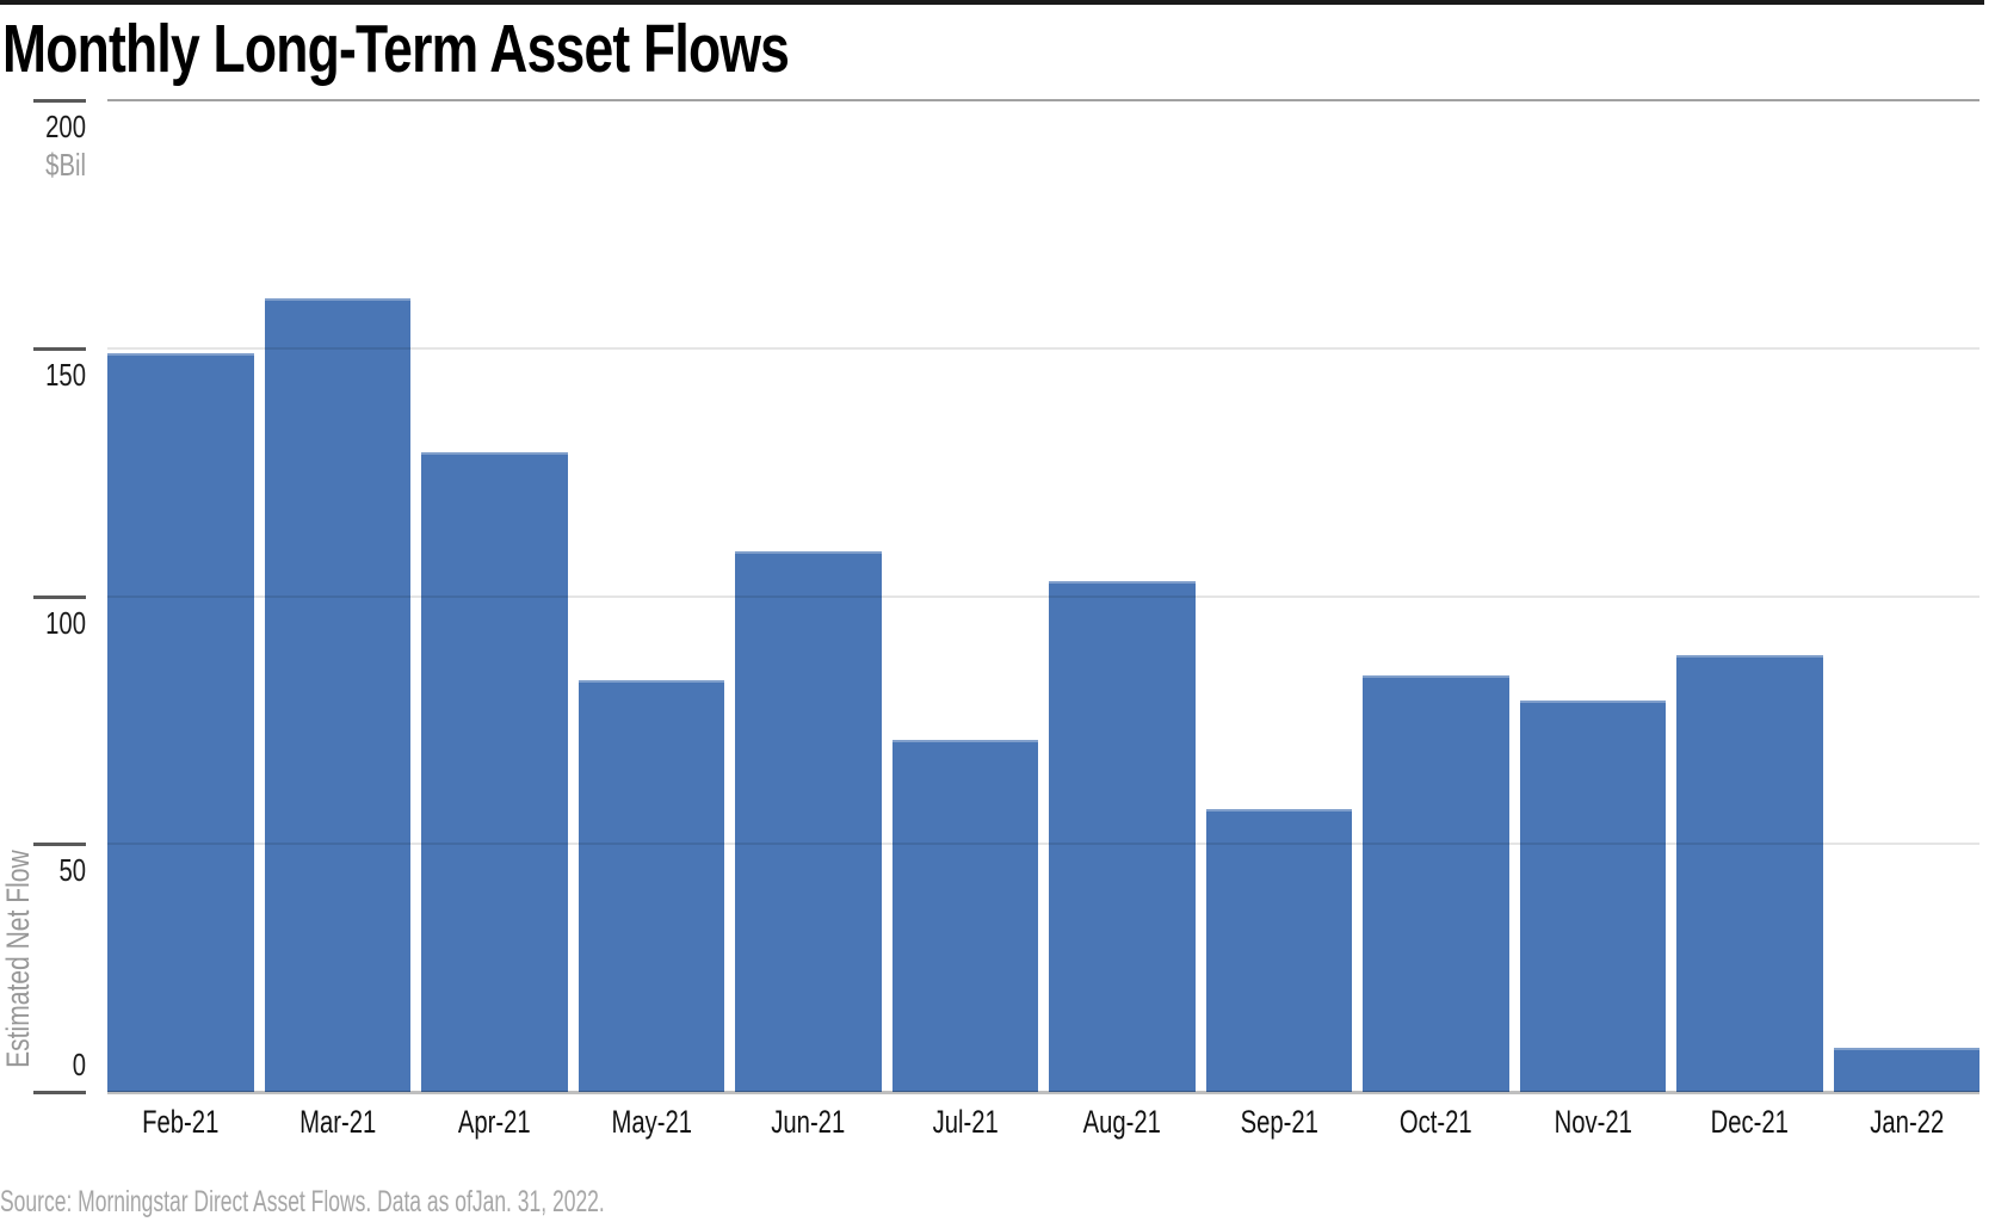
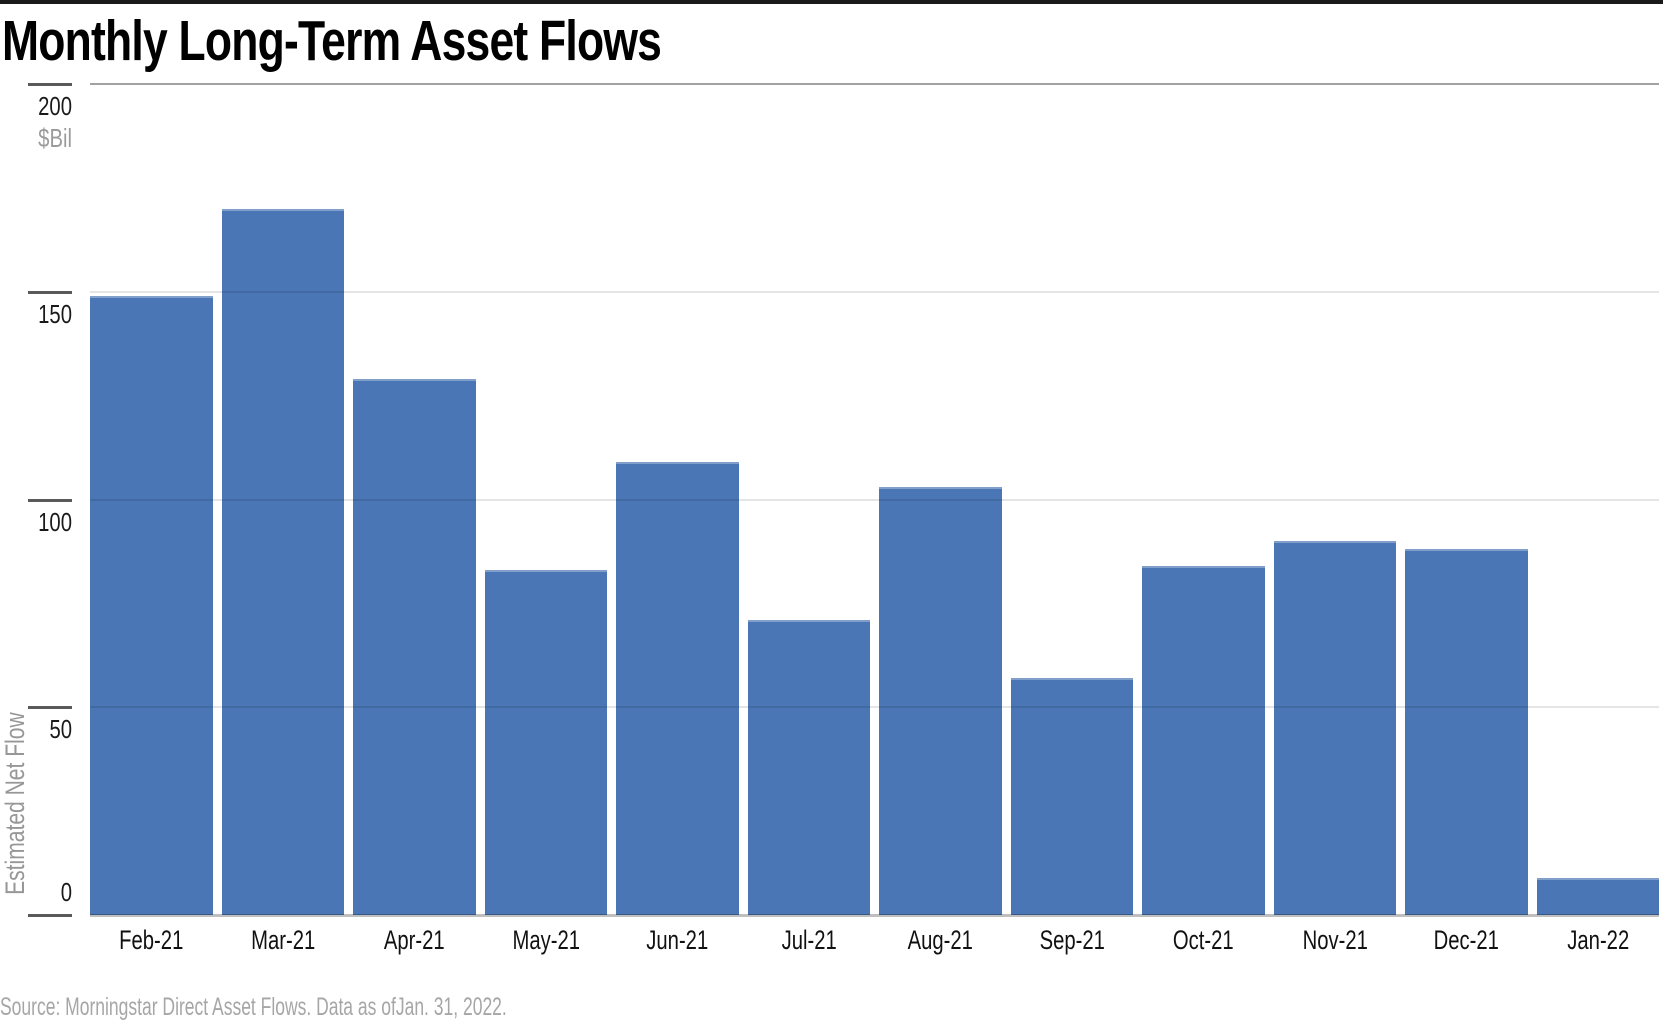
Mar-21: 160 -> 170
Nov-21: 79 -> 90
